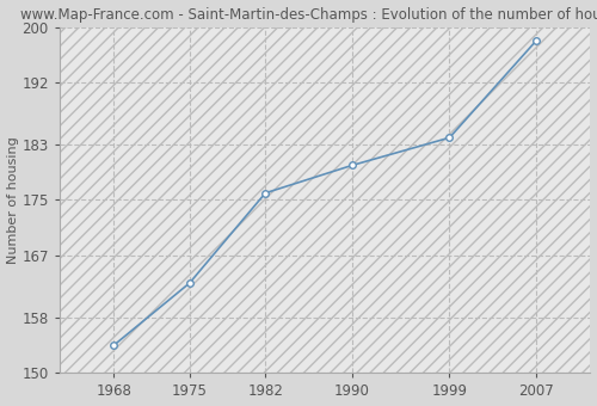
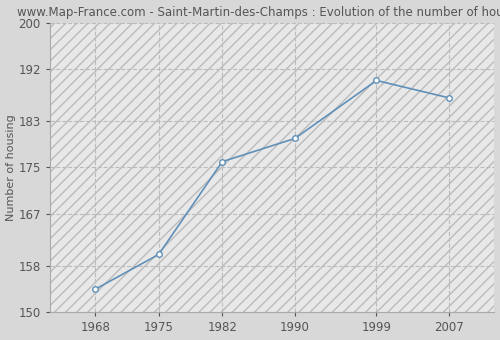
1975: 163 -> 160
1999: 184 -> 190
2007: 198 -> 187
